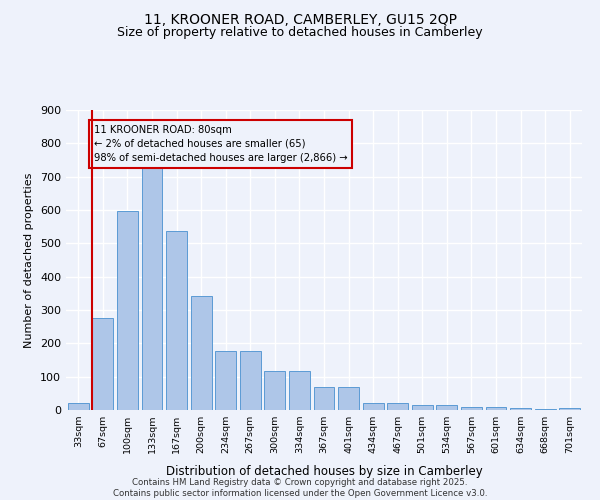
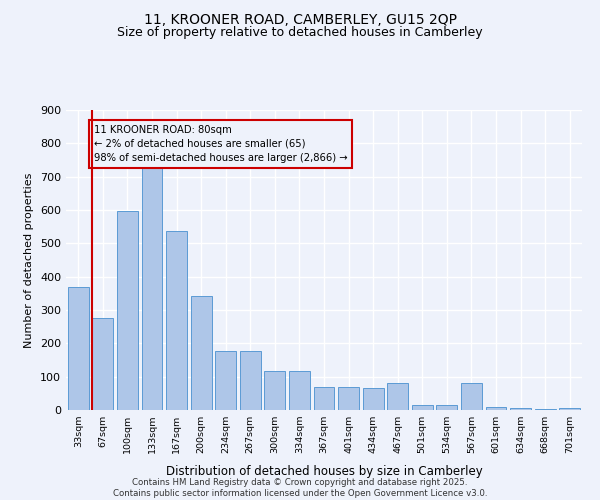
33sqm: 20 -> 370
434sqm: 22 -> 65
467sqm: 22 -> 80
567sqm: 8 -> 80
